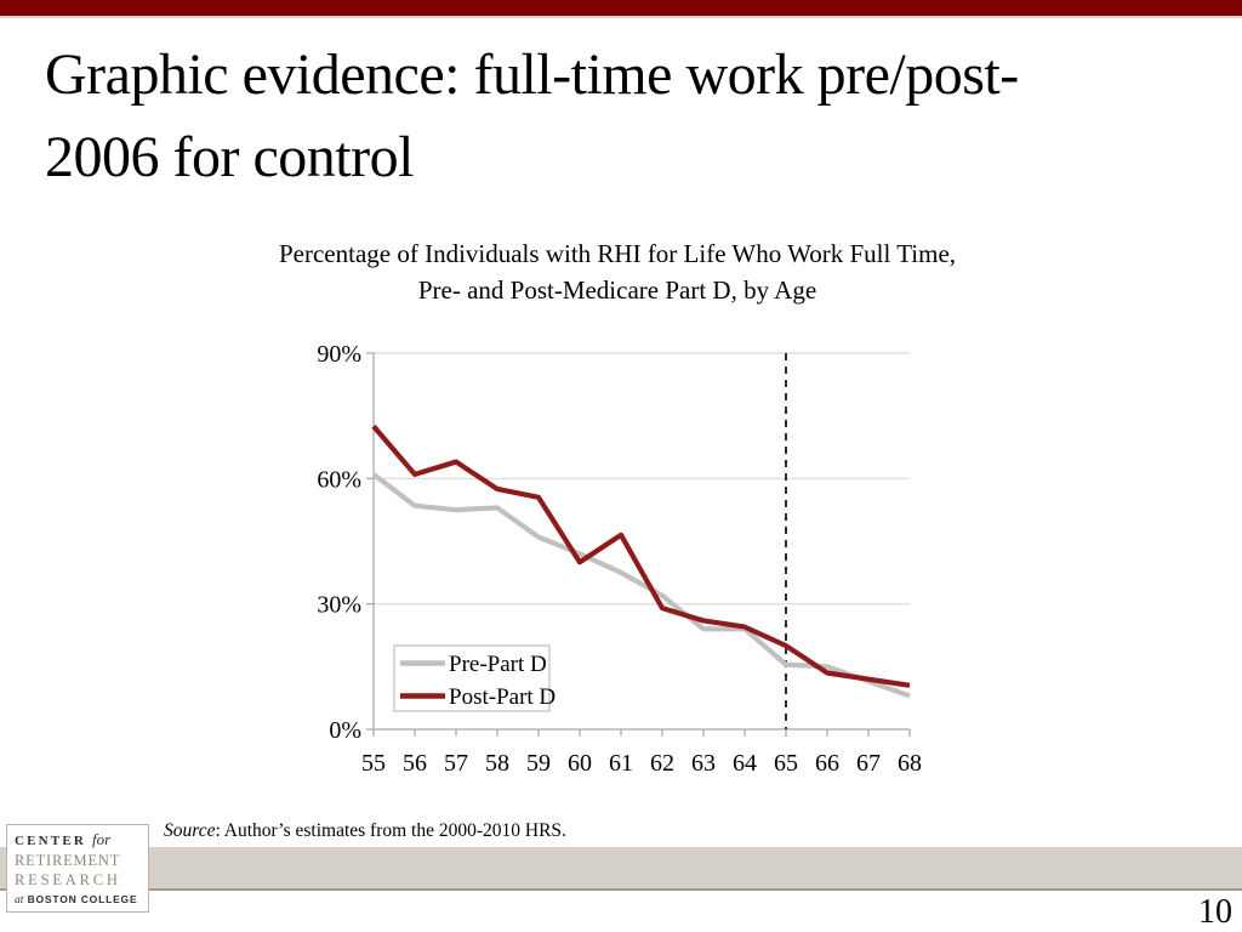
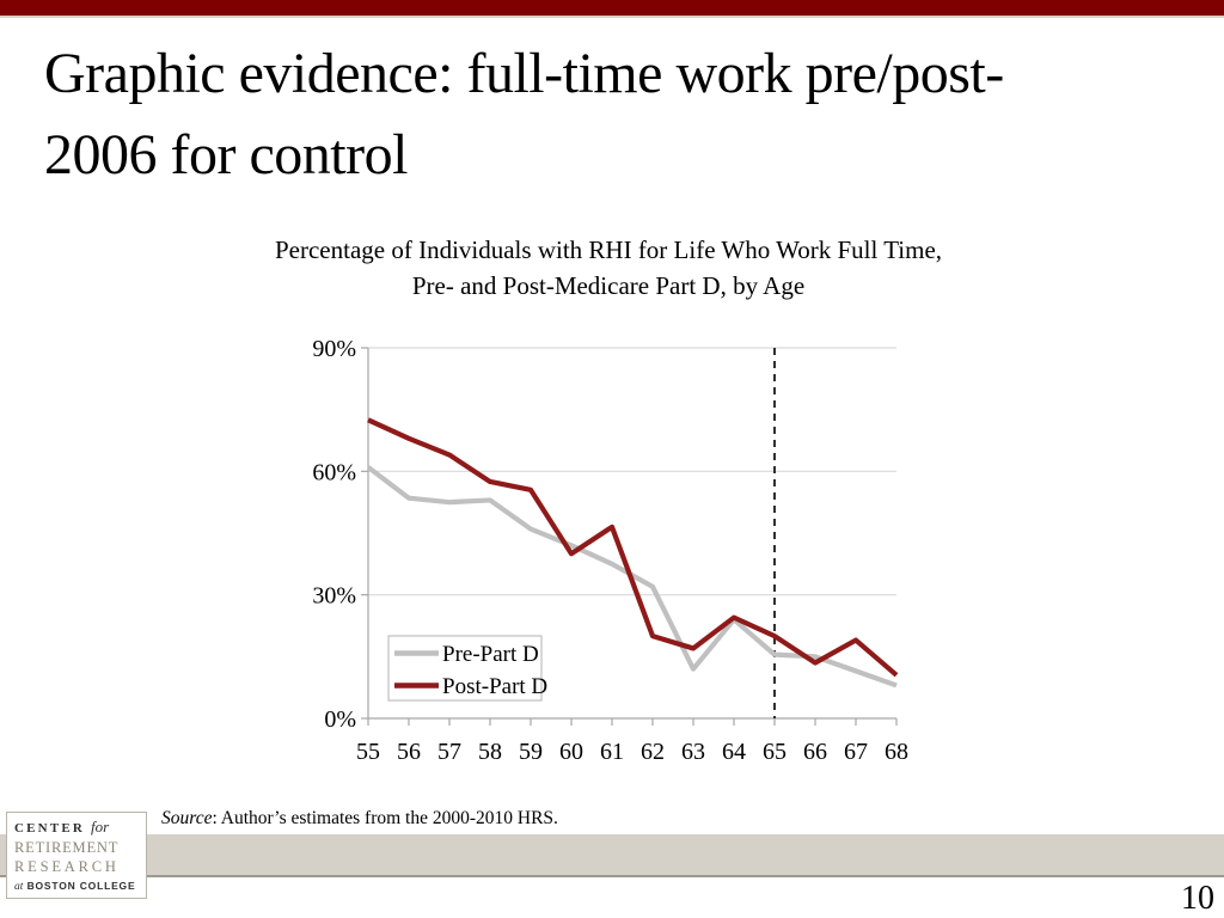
Post-Part D/56: 61% -> 68%
Post-Part D/62: 29% -> 20%
Pre-Part D/63: 24% -> 12%
Post-Part D/63: 26% -> 17%
Post-Part D/67: 12% -> 19%
